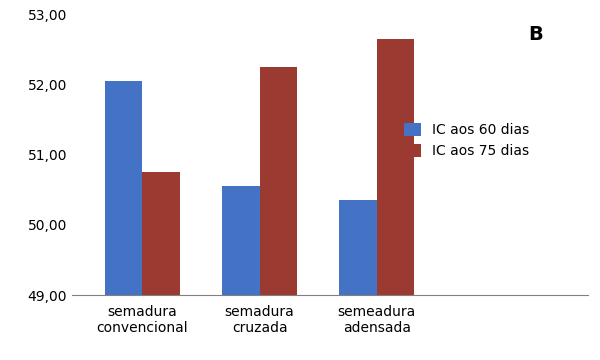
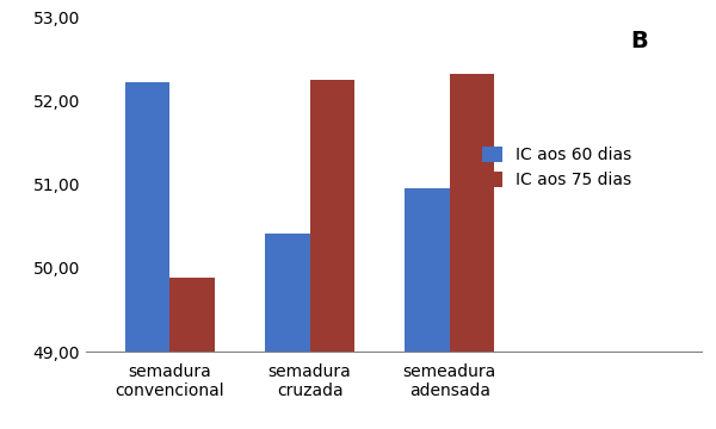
IC aos 60 dias/semadura convencional: 52,05 -> 52,22
IC aos 75 dias/semadura convencional: 50,75 -> 49,88
IC aos 60 dias/semadura cruzada: 50,55 -> 50,42
IC aos 60 dias/semeadura adensada: 50,35 -> 50,96
IC aos 75 dias/semeadura adensada: 52,65 -> 52,32
